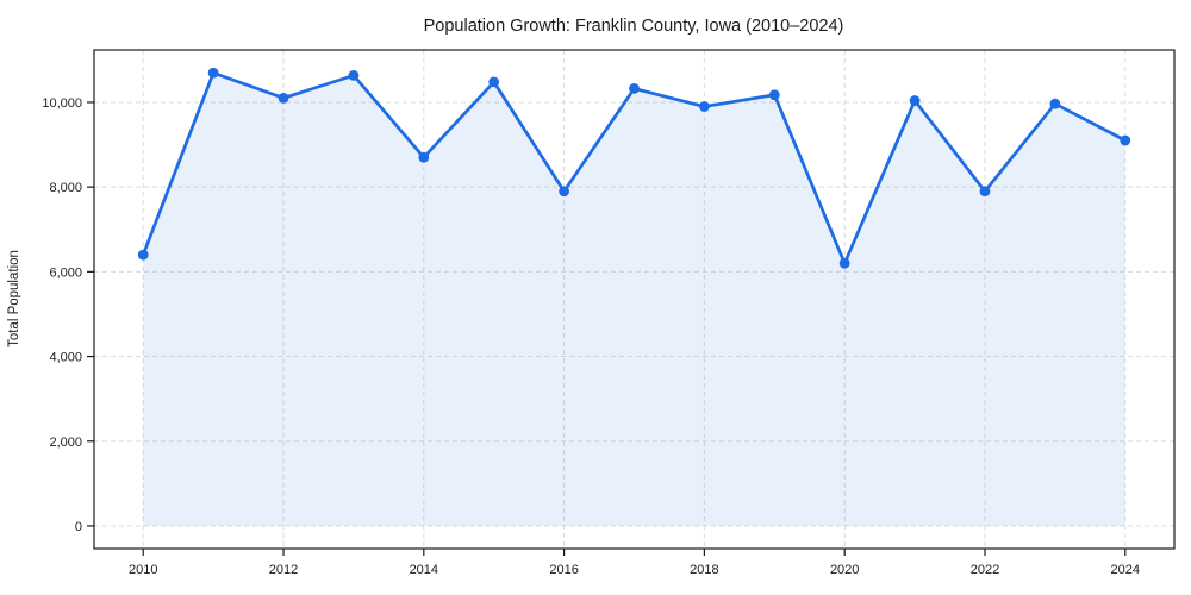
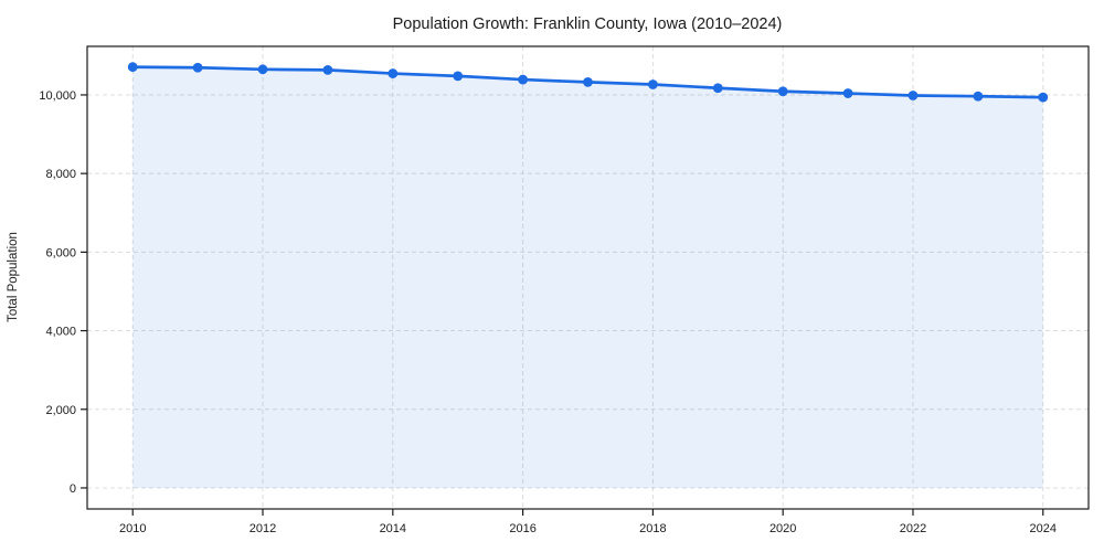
2010: 6400 -> 10700
2012: 10100 -> 10600
2014: 8700 -> 10500
2016: 7900 -> 10400
2018: 9900 -> 10300
2020: 6200 -> 10100
2022: 7900 -> 10000
2024: 9100 -> 9900
